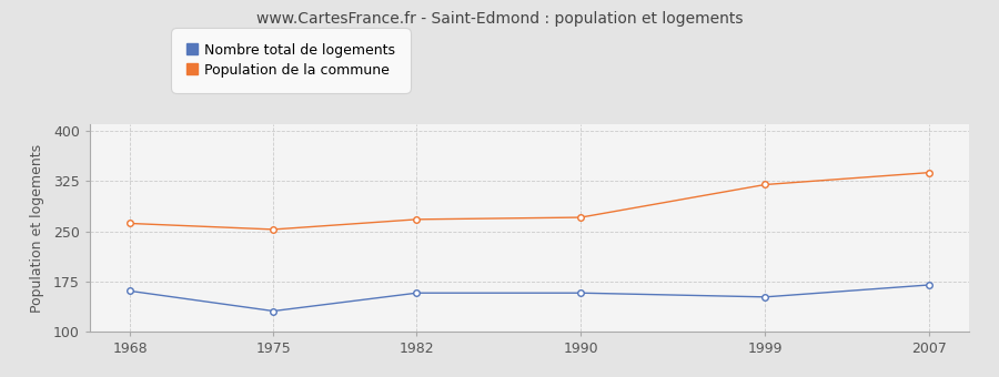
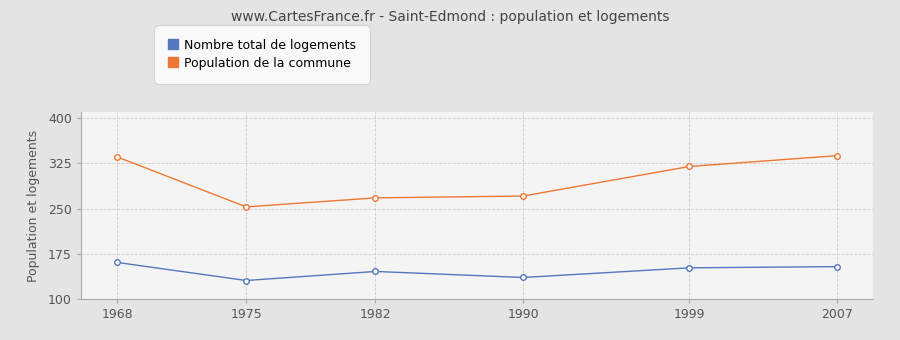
Population de la commune/1968: 262 -> 336
Nombre total de logements/1982: 158 -> 146
Nombre total de logements/1990: 158 -> 136
Nombre total de logements/2007: 170 -> 154
